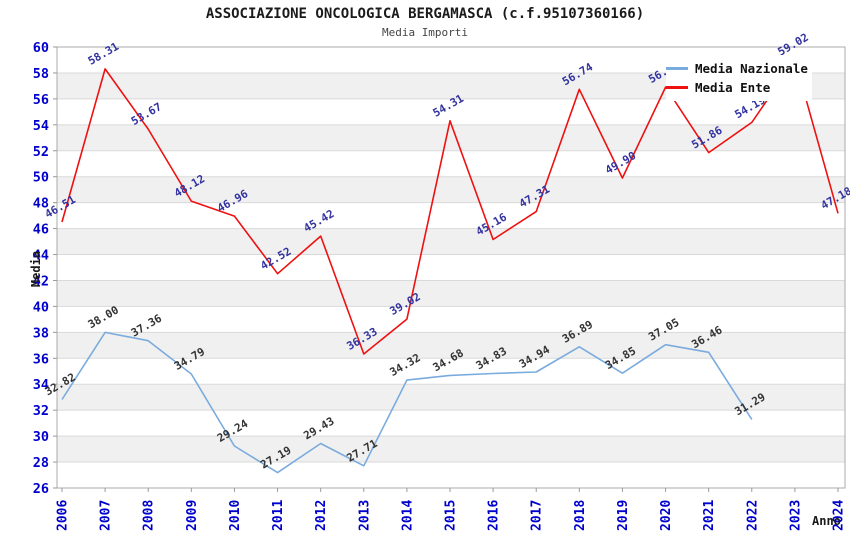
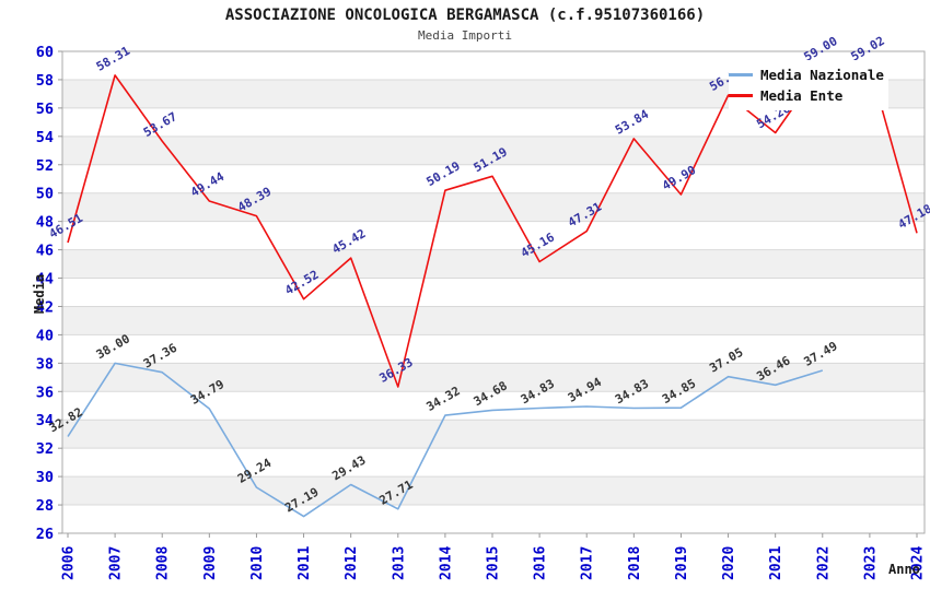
Media Ente/2009: 48.12 -> 49.44
Media Ente/2010: 46.96 -> 48.39
Media Ente/2014: 39.02 -> 50.19
Media Ente/2015: 54.31 -> 51.19
Media Nazionale/2018: 36.89 -> 34.83
Media Ente/2018: 56.74 -> 53.84
Media Ente/2021: 51.86 -> 54.26
Media Nazionale/2022: 31.29 -> 37.49
Media Ente/2022: 54.19 -> 59.00
